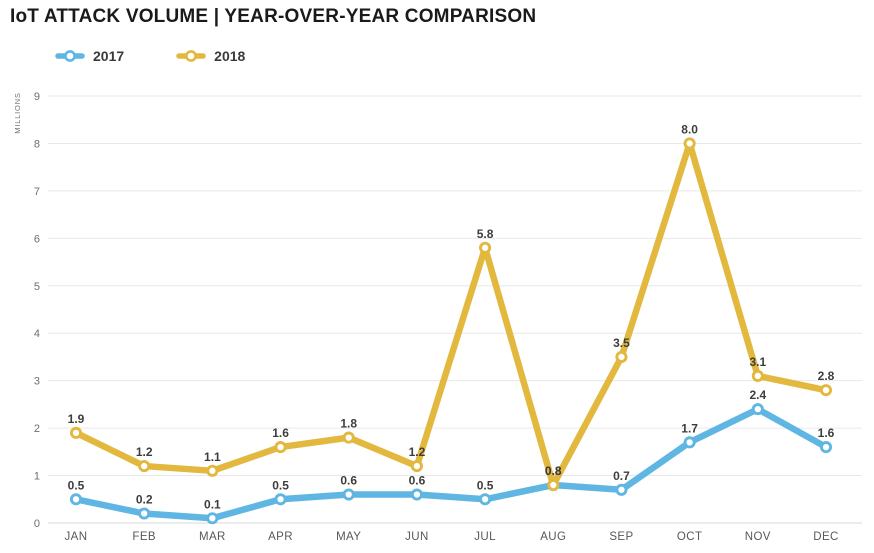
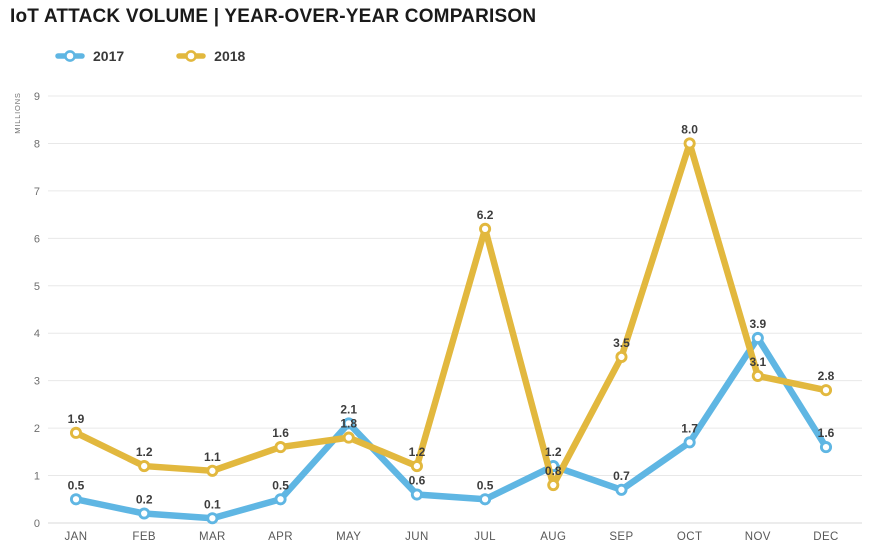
2017/MAY: 0.6 -> 2.1
2018/JUL: 5.8 -> 6.2
2017/AUG: 0.8 -> 1.2
2017/NOV: 2.4 -> 3.9
